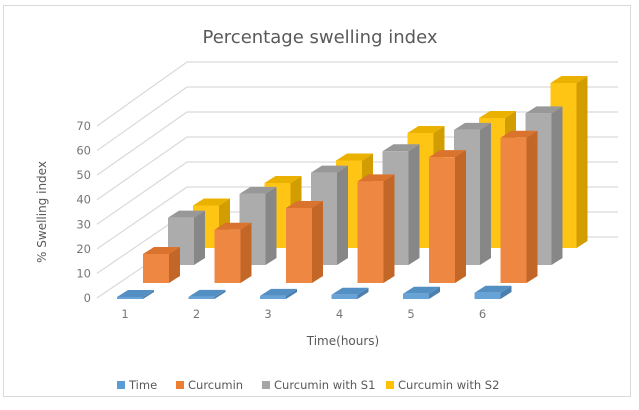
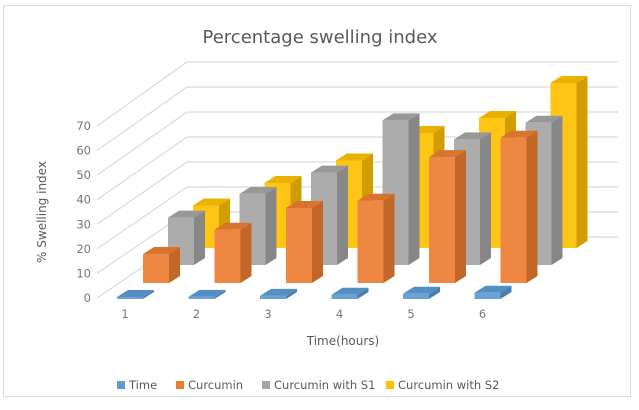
Curcumin/4: 42 -> 34
Curcumin with S1/4: 48 -> 61
Curcumin with S1/5: 57 -> 53
Curcumin with S1/6: 64 -> 60
